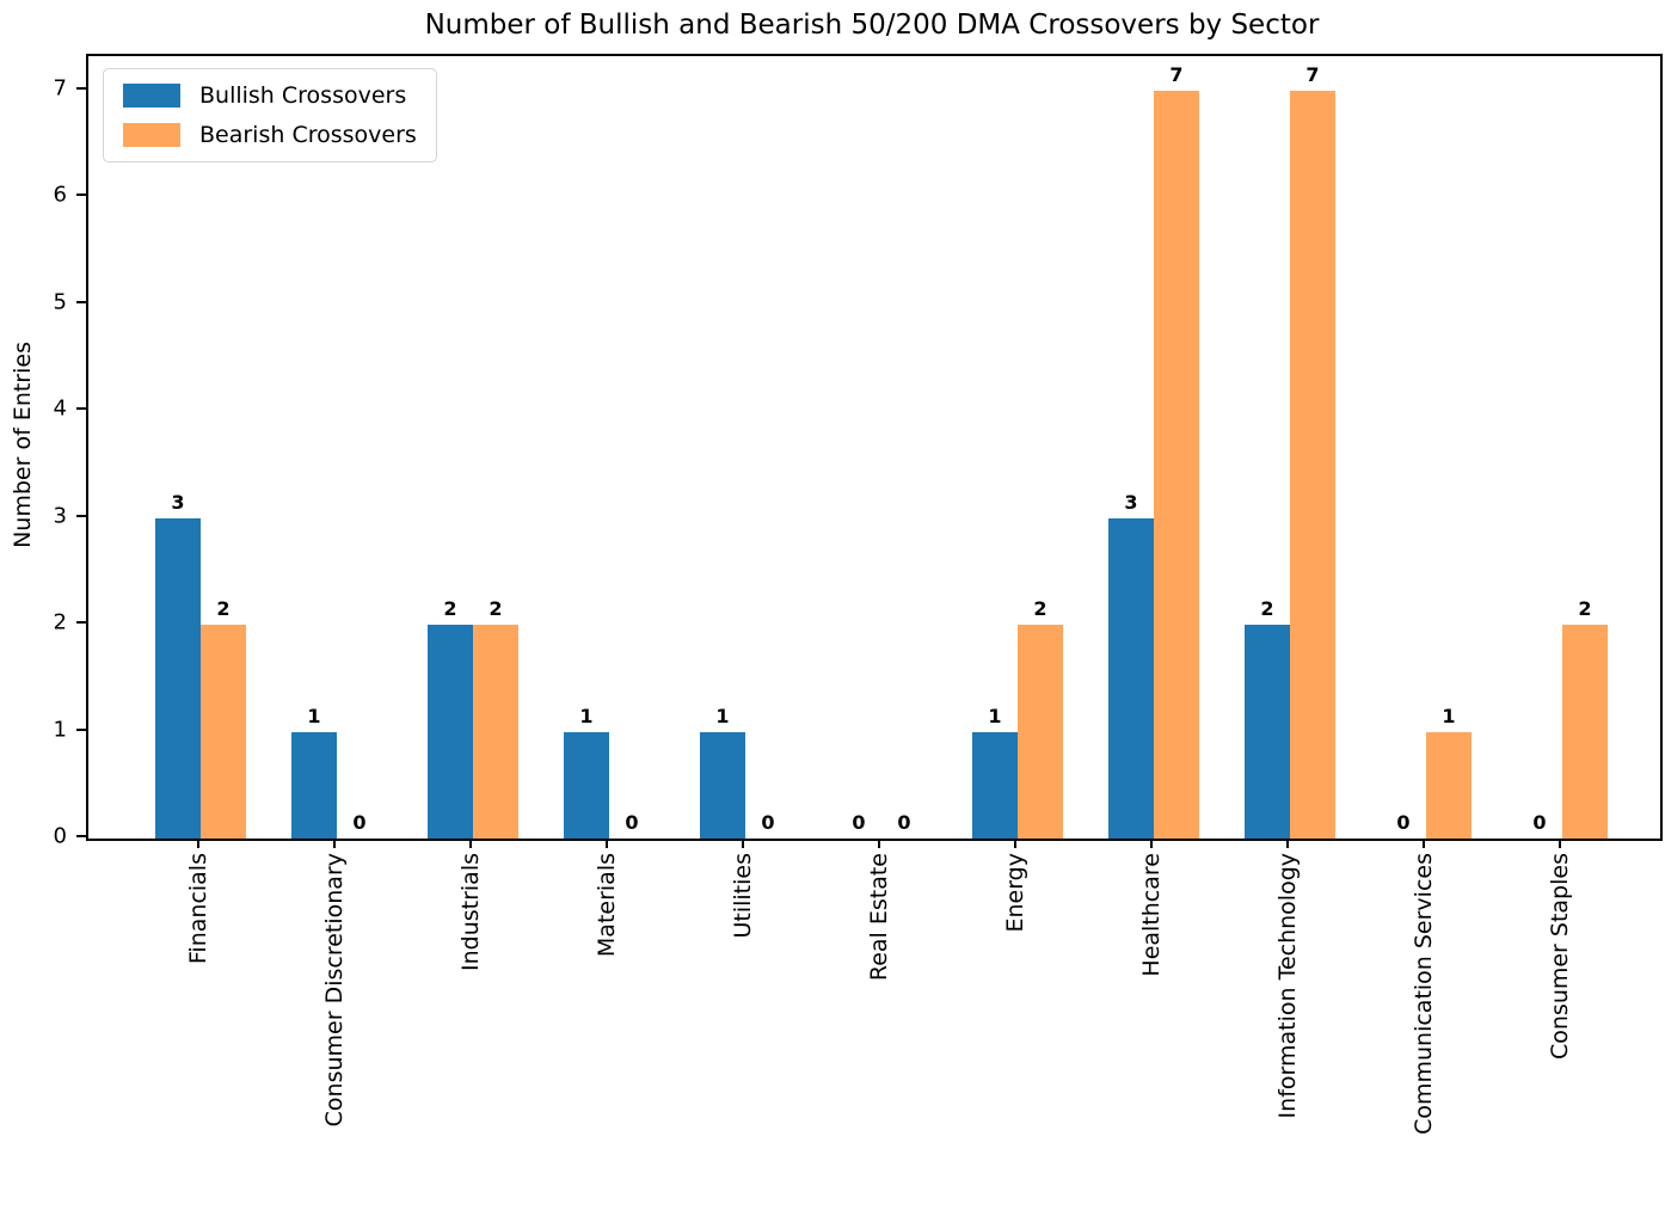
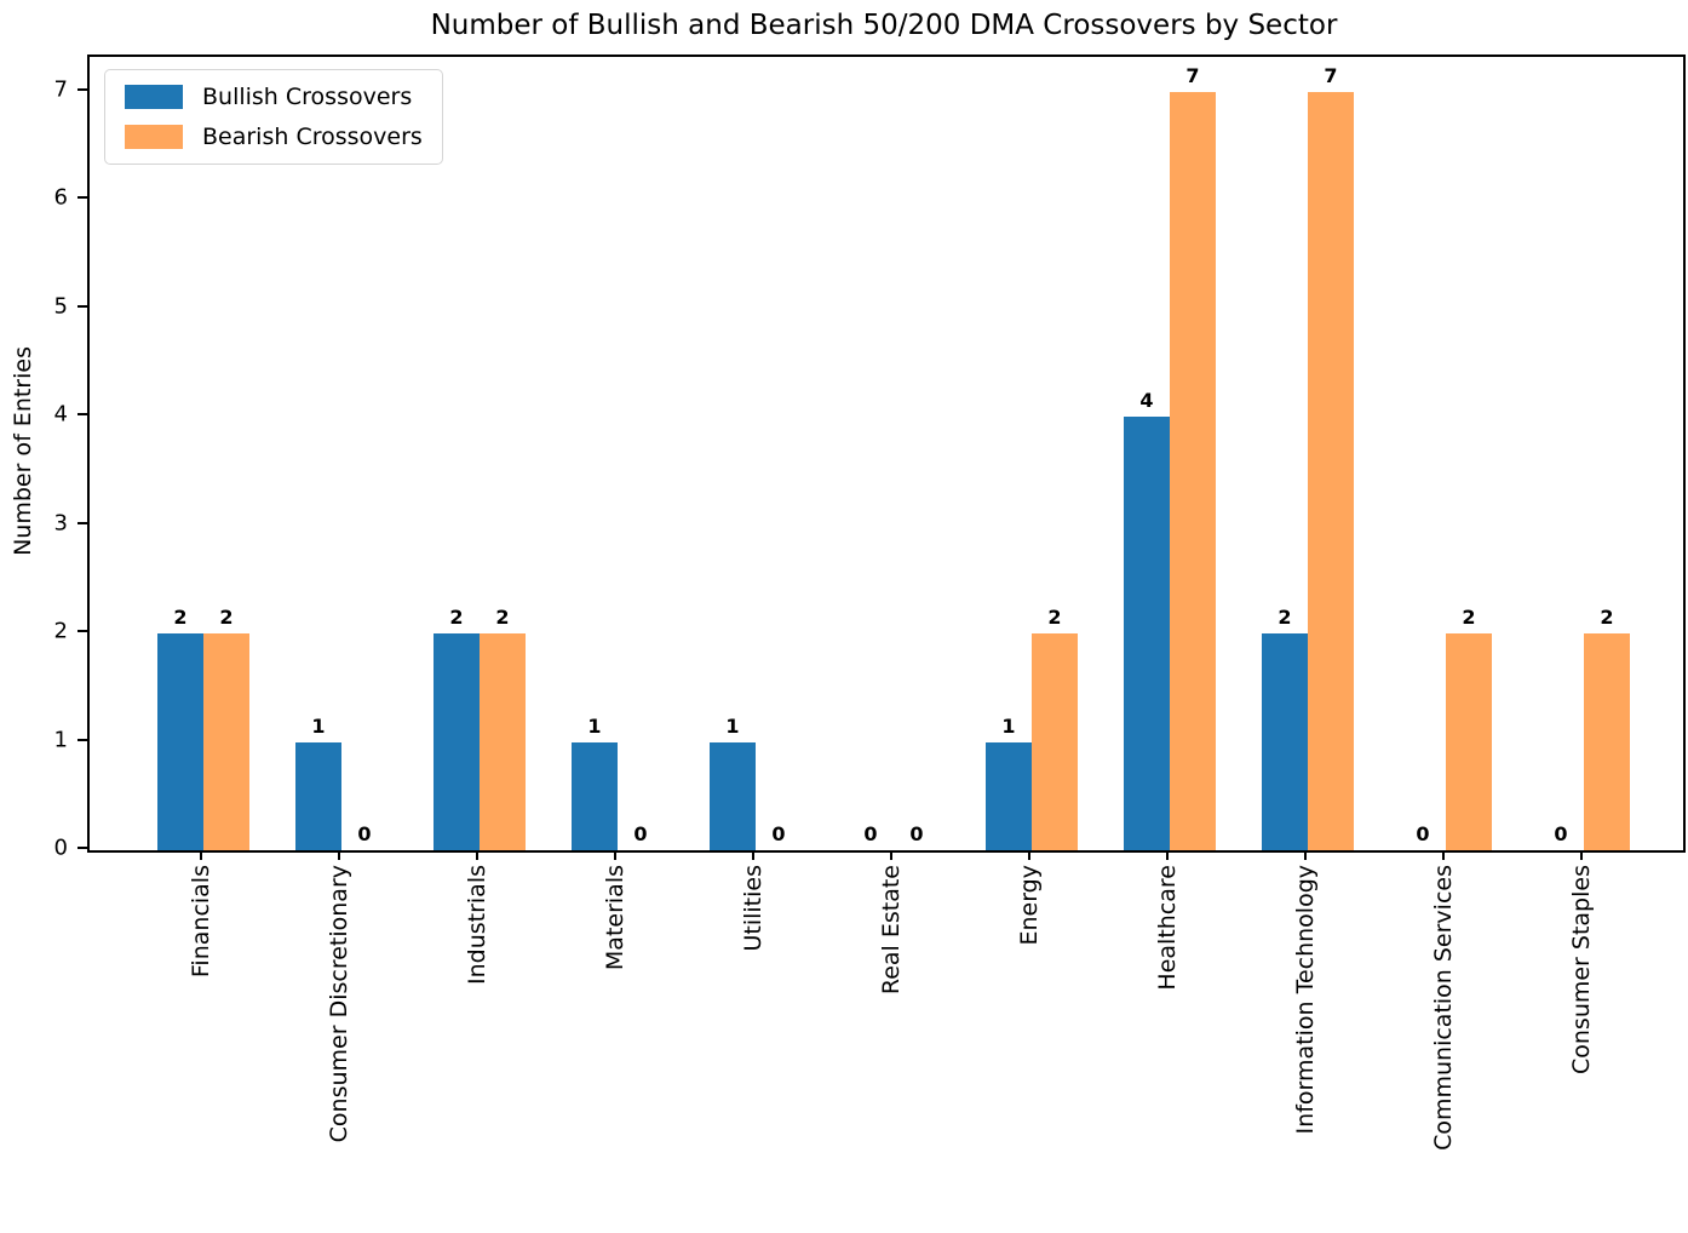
Bullish Crossovers/Financials: 3 -> 2
Bullish Crossovers/Healthcare: 3 -> 4
Bearish Crossovers/Communication Services: 1 -> 2
